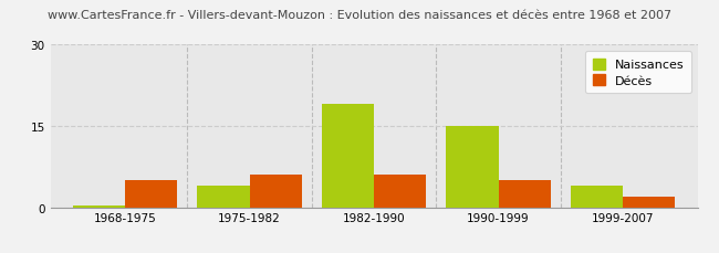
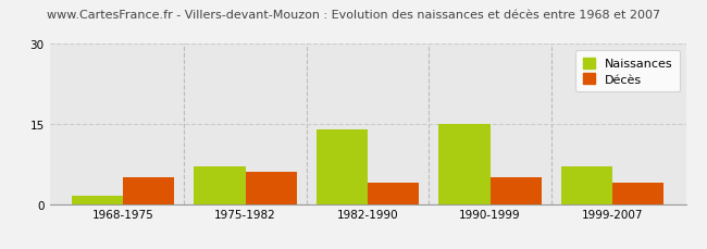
Naissances/1968-1975: 0.3 -> 1.5
Naissances/1975-1982: 4.0 -> 7.0
Naissances/1982-1990: 19.0 -> 14.0
Décès/1982-1990: 6 -> 4
Naissances/1999-2007: 4.0 -> 7.0
Décès/1999-2007: 2 -> 4
